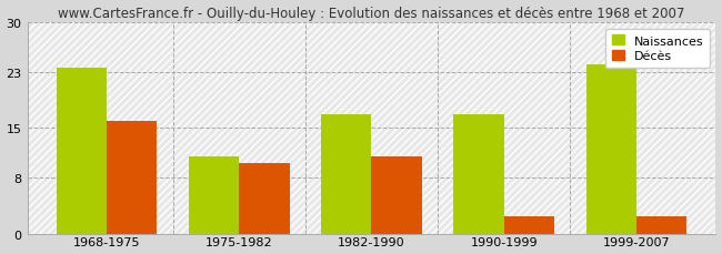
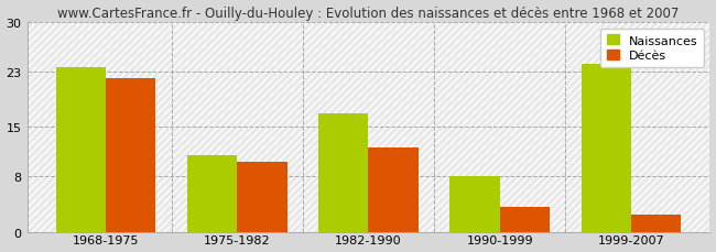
Décès/1968-1975: 16.0 -> 22.0
Décès/1982-1990: 11.0 -> 12.0
Naissances/1990-1999: 17.0 -> 8.0
Décès/1990-1999: 2.5 -> 3.6
